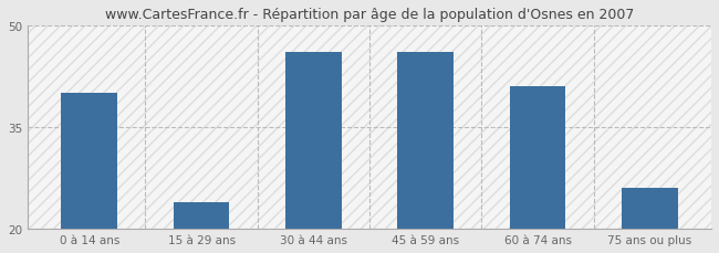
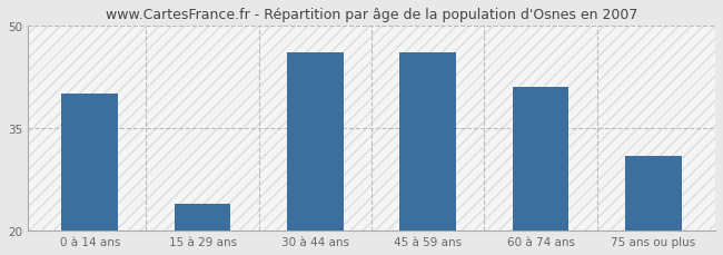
75 ans ou plus: 26 -> 31
